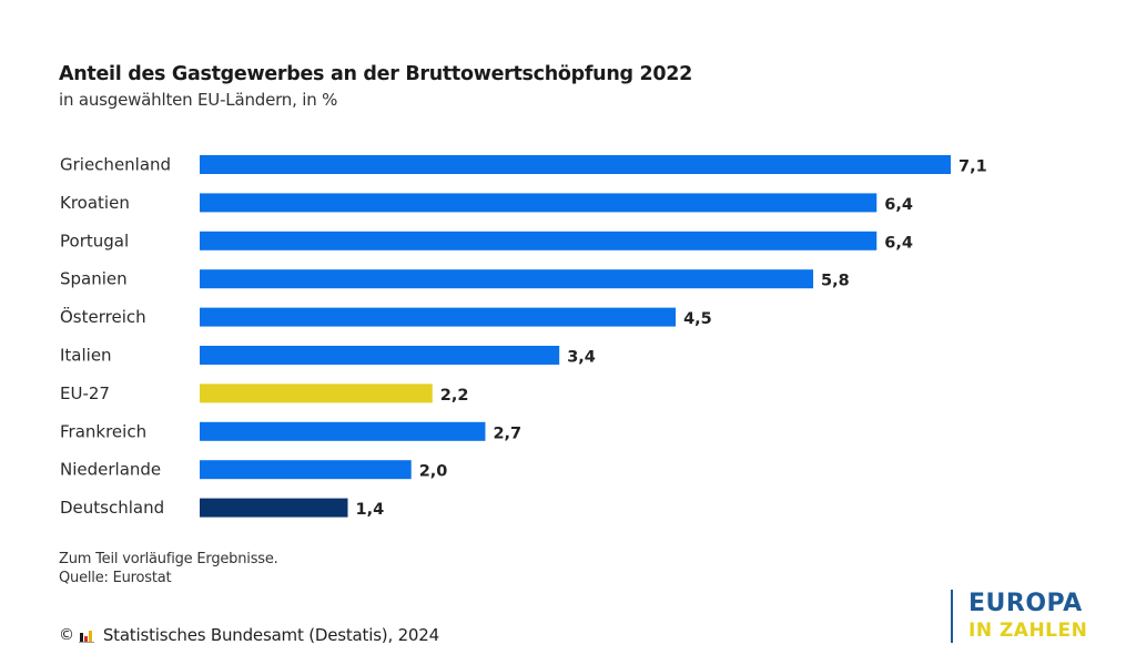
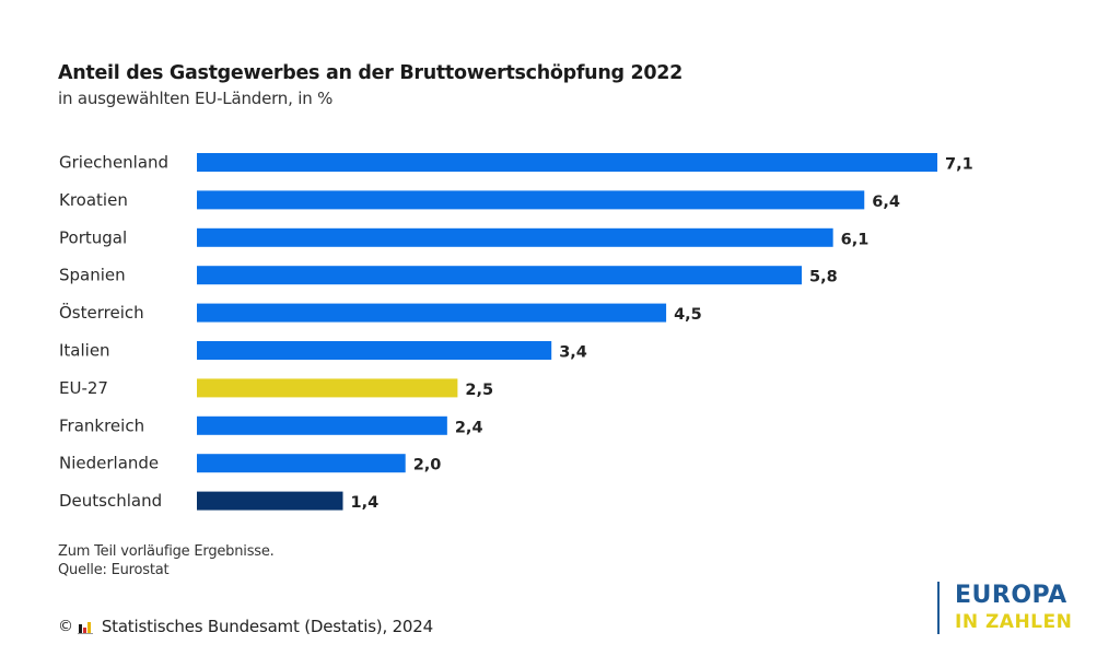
Portugal: 6,4 -> 6,1
EU-27: 2,2 -> 2,5
Frankreich: 2,7 -> 2,4
